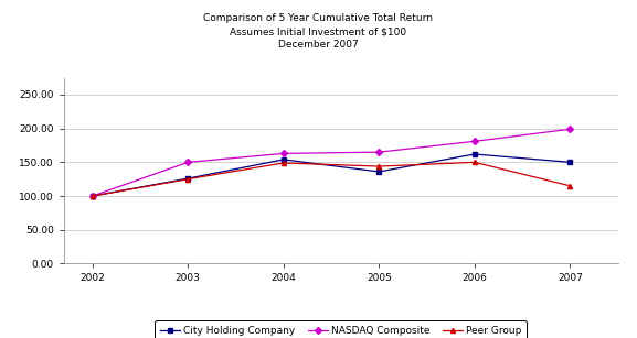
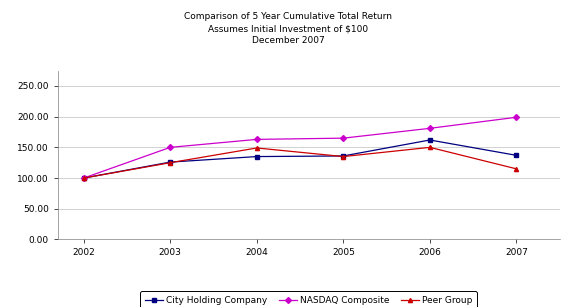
City Holding Company/2004: 154 -> 135
Peer Group/2005: 144 -> 135
City Holding Company/2007: 150 -> 137
